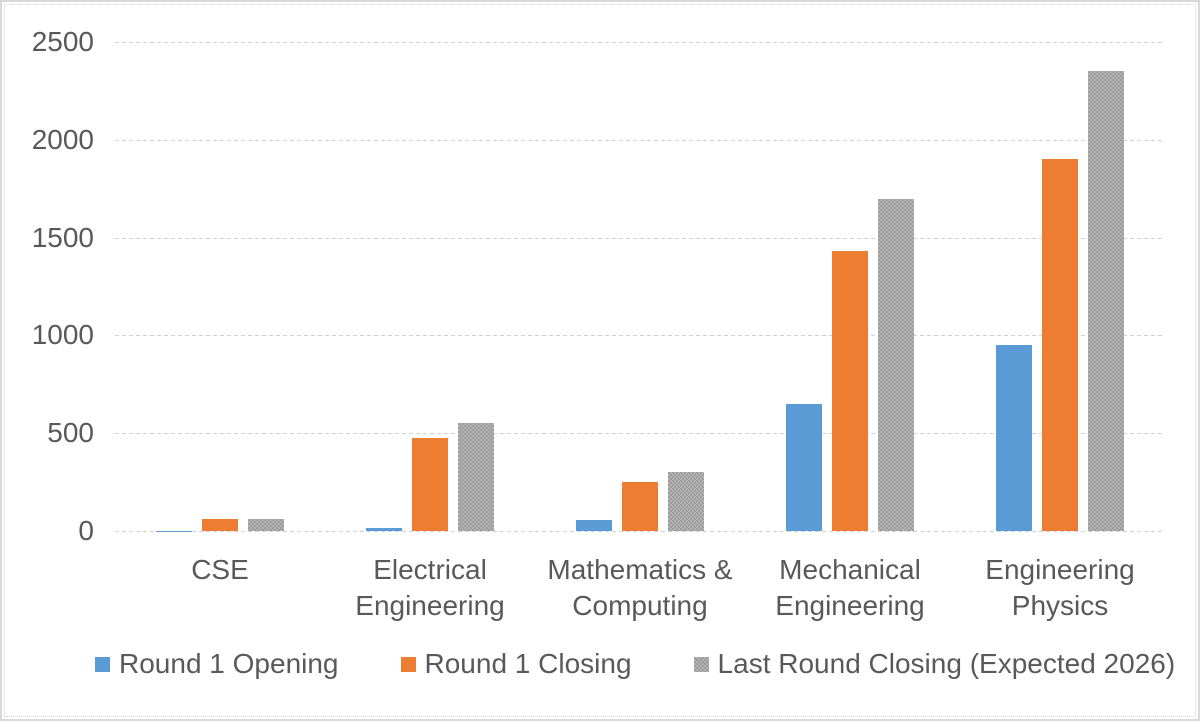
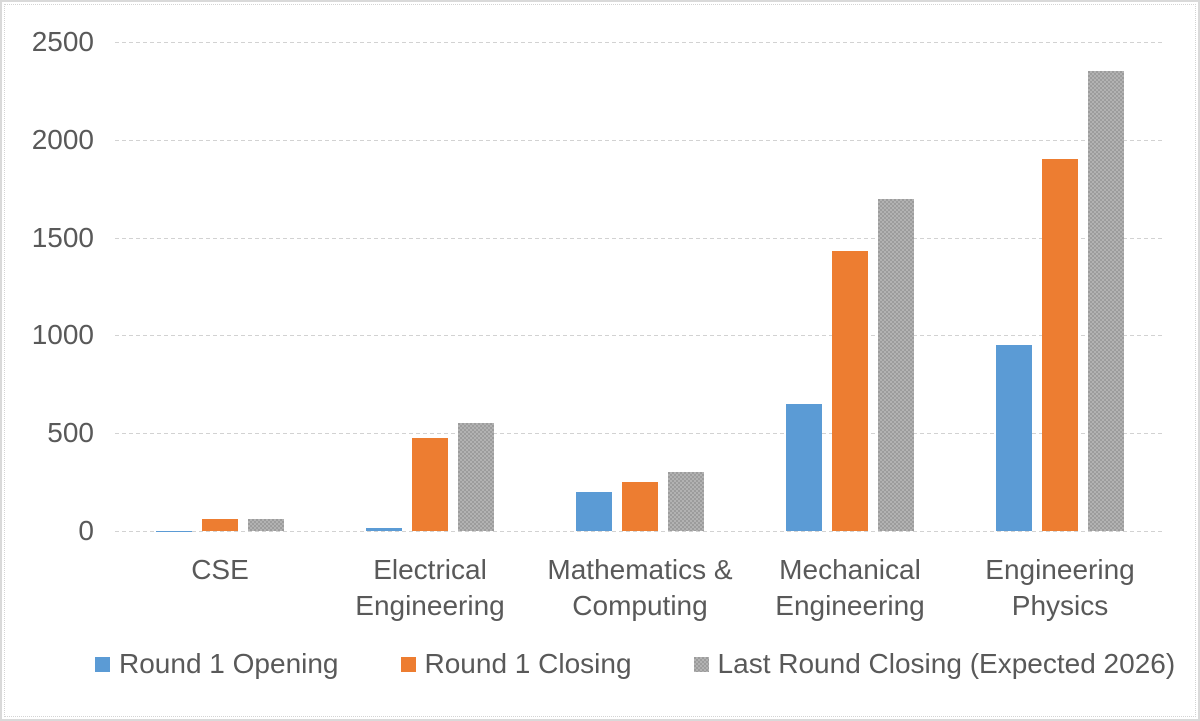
Round 1 Opening/Mathematics & Computing: 60 -> 200
